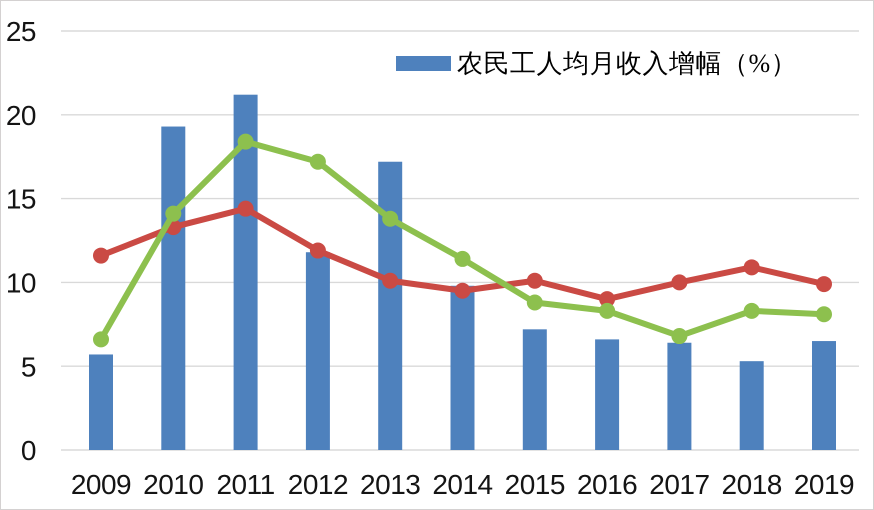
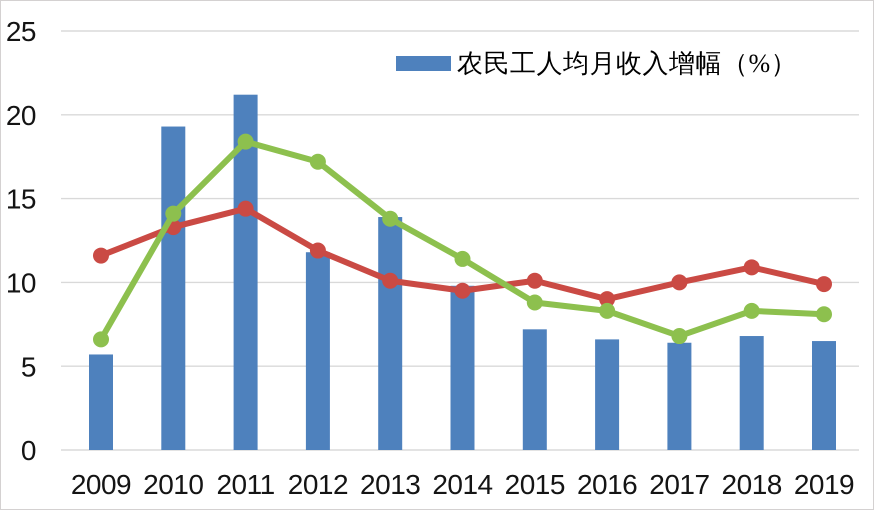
农民工人均月收入增幅（%）/2013: 17.2 -> 13.9
农民工人均月收入增幅（%）/2018: 5.3 -> 6.8
